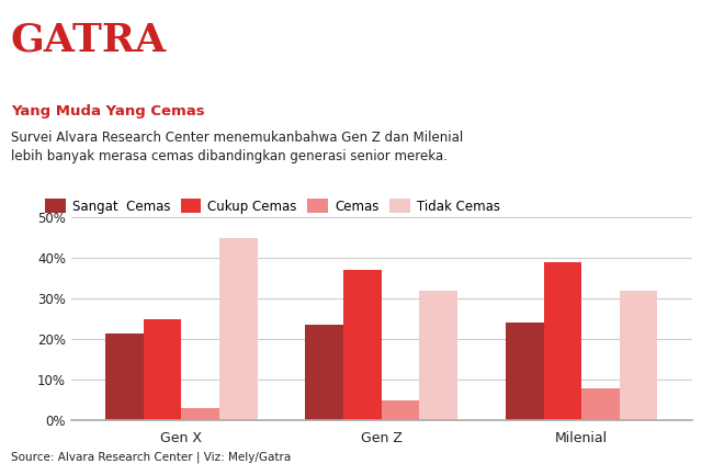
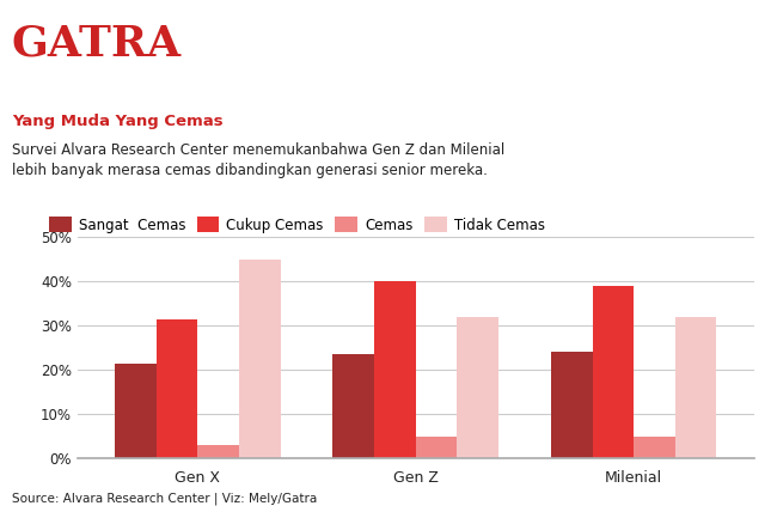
Cukup Cemas/Gen X: 25.0% -> 31.5%
Cukup Cemas/Gen Z: 37.0% -> 40.0%
Cemas/Milenial: 8% -> 5%
